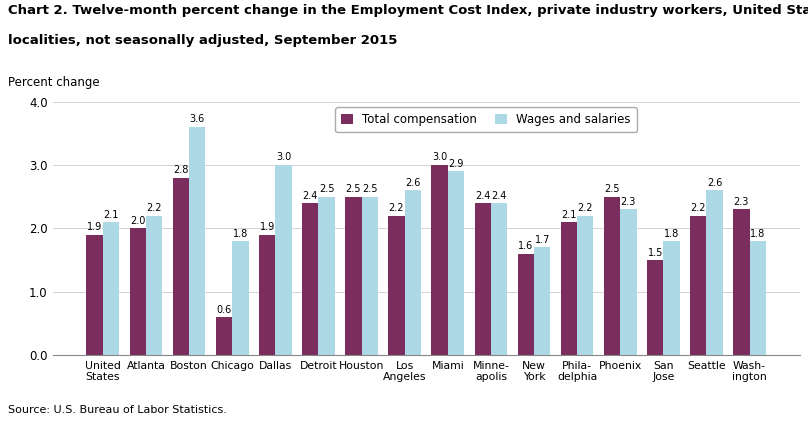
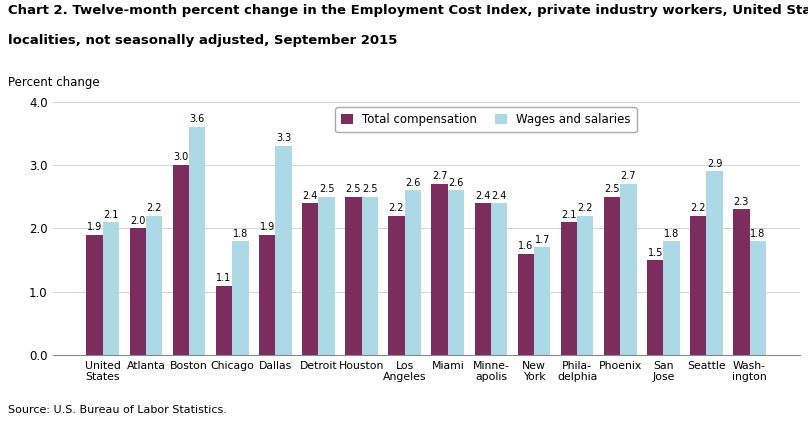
Total compensation/Boston: 2.8 -> 3.0
Total compensation/Chicago: 0.6 -> 1.1
Wages and salaries/Dallas: 3.0 -> 3.3
Total compensation/Miami: 3.0 -> 2.7
Wages and salaries/Miami: 2.9 -> 2.6
Wages and salaries/Phoenix: 2.3 -> 2.7
Wages and salaries/Seattle: 2.6 -> 2.9
